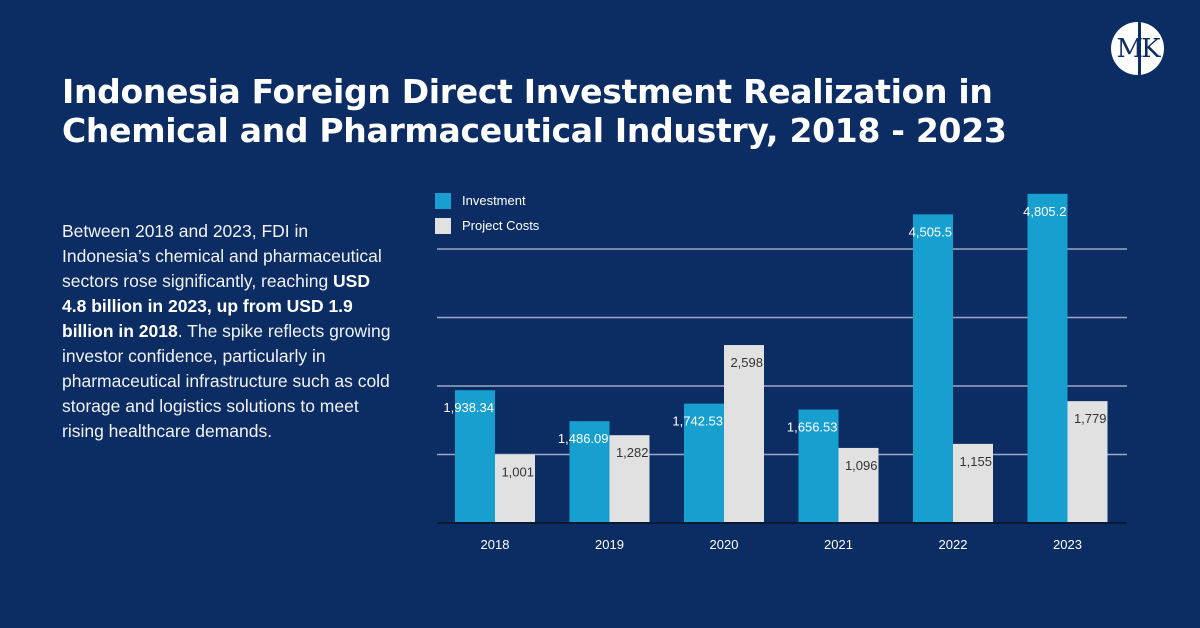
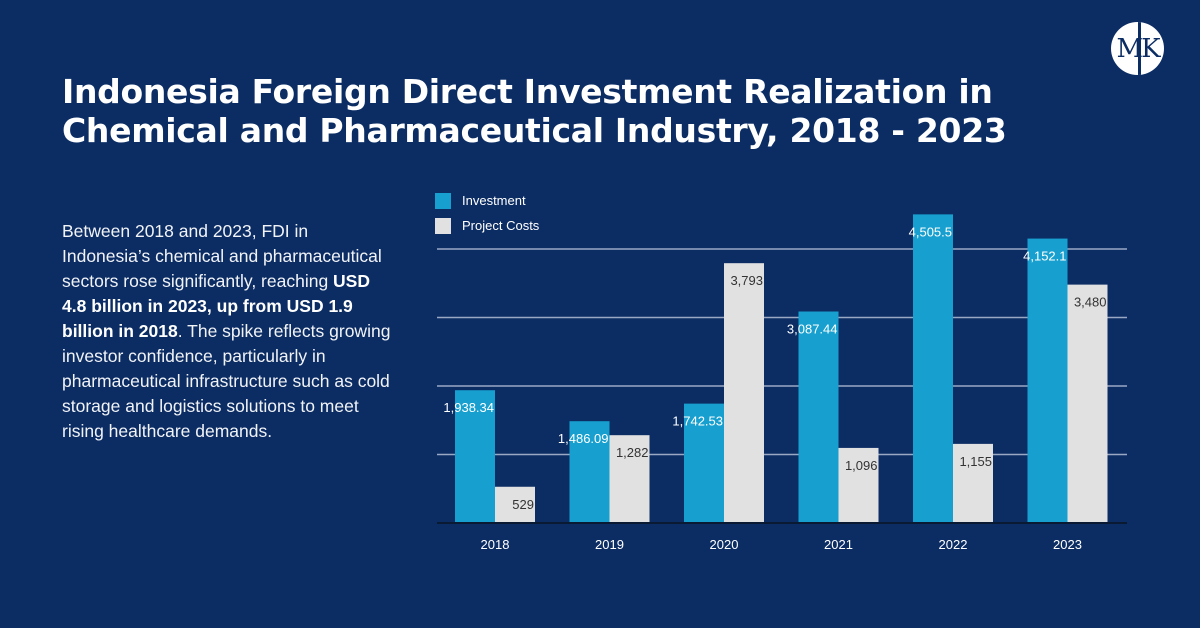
Project Costs/2018: 1,001 -> 529
Project Costs/2020: 2,598 -> 3,793
Investment/2021: 1,656.53 -> 3,087.44
Investment/2023: 4,805.2 -> 4,152.1
Project Costs/2023: 1,779 -> 3,480
